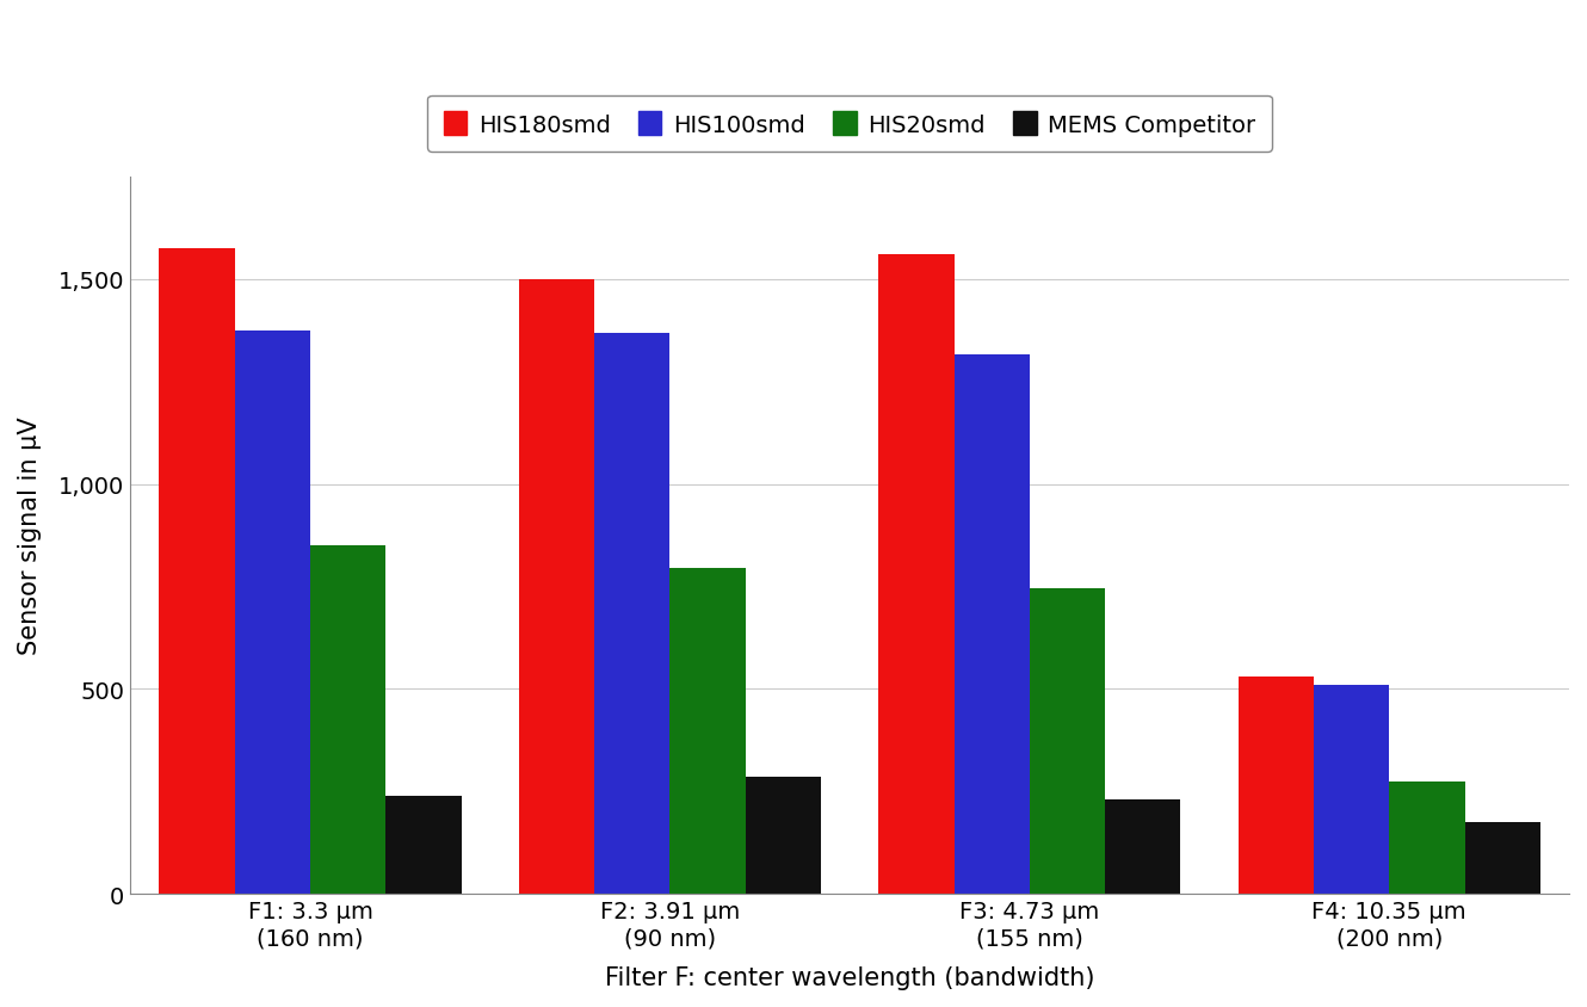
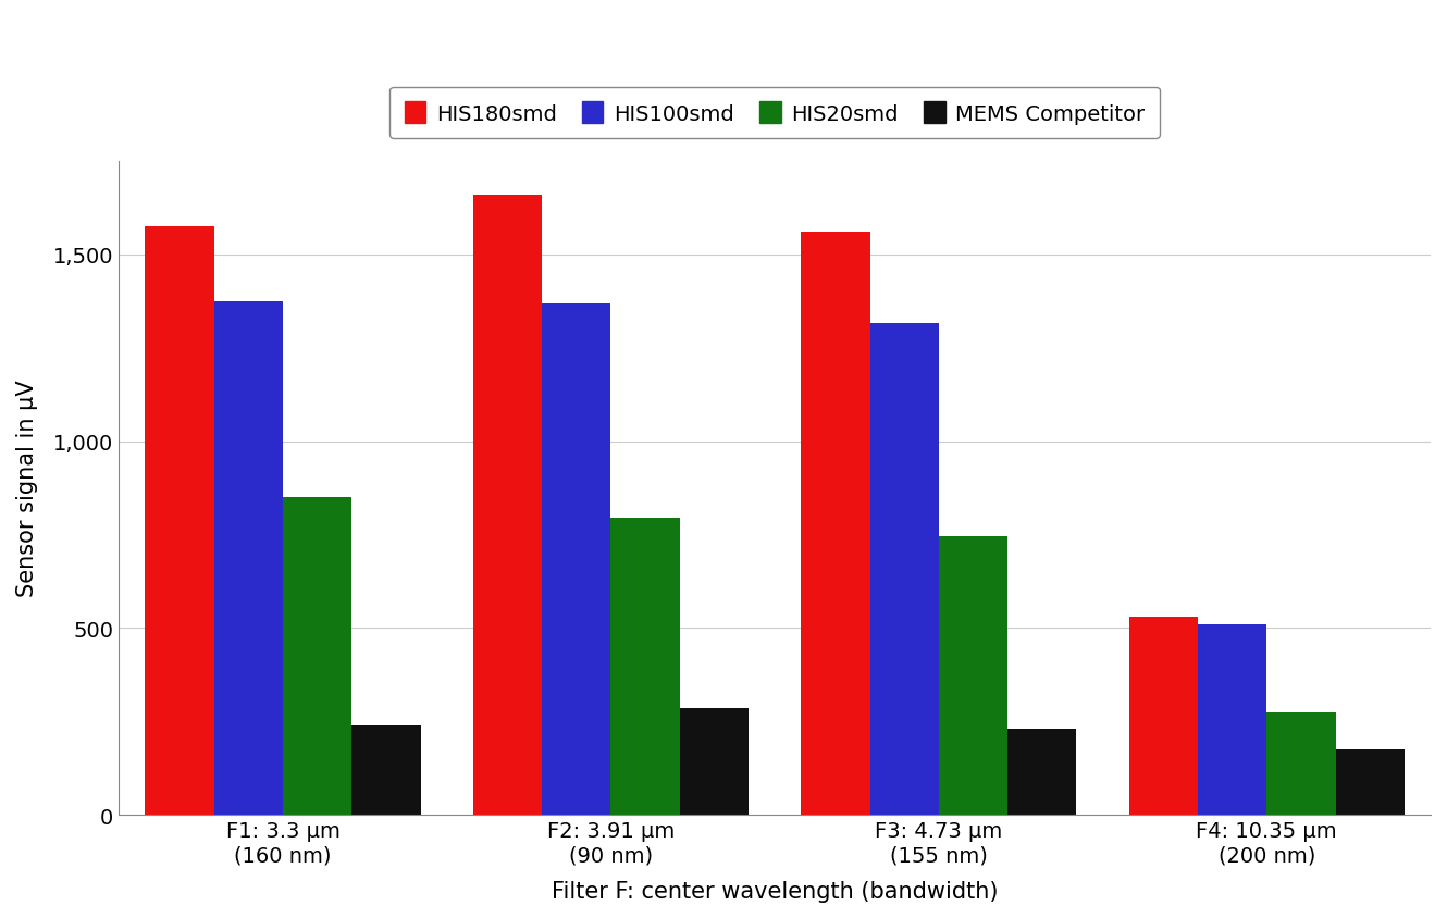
HIS180smd/F2: 3.91 μm (90 nm): 1,500 -> 1,660
